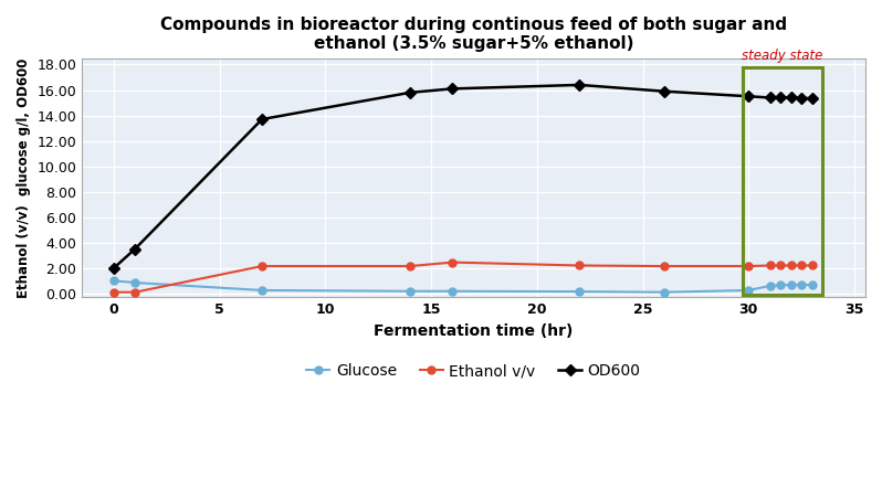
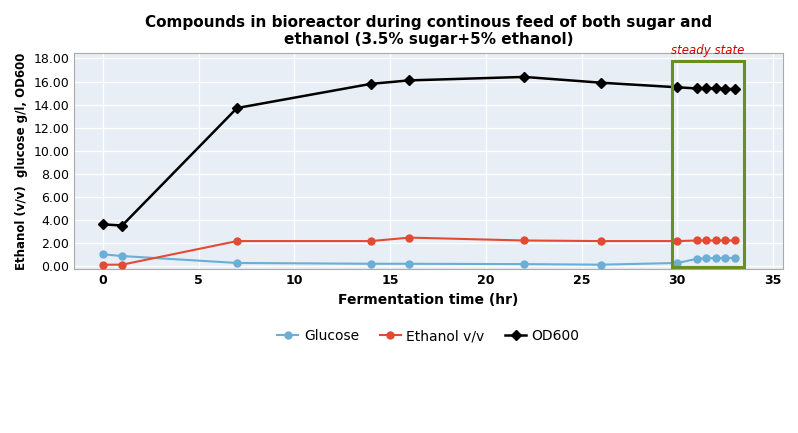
OD600/0: 2.0 -> 3.6
